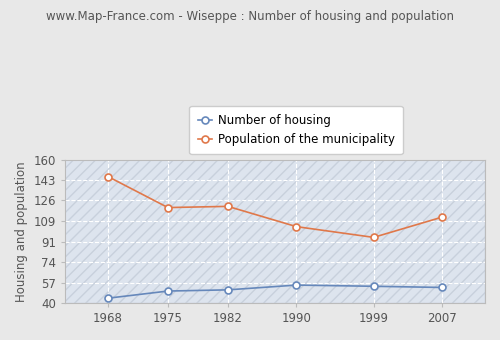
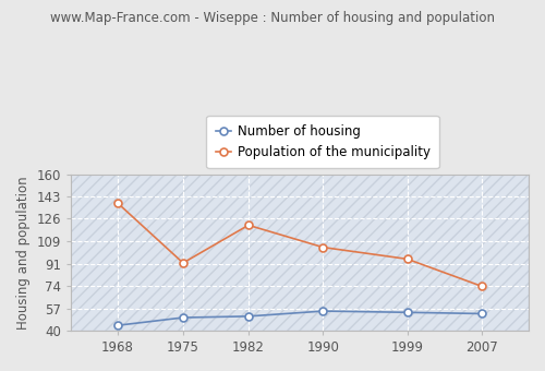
Population of the municipality/1968: 146 -> 138
Population of the municipality/1975: 120 -> 92
Population of the municipality/2007: 112 -> 74
